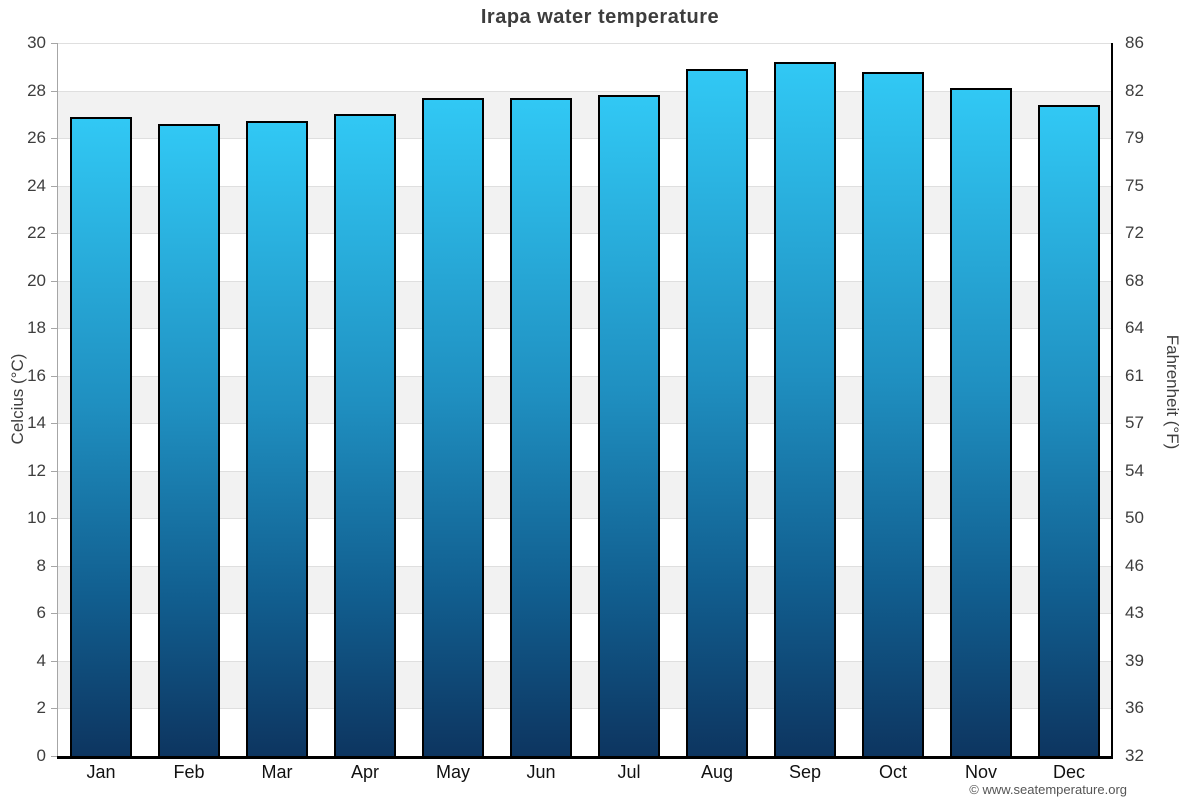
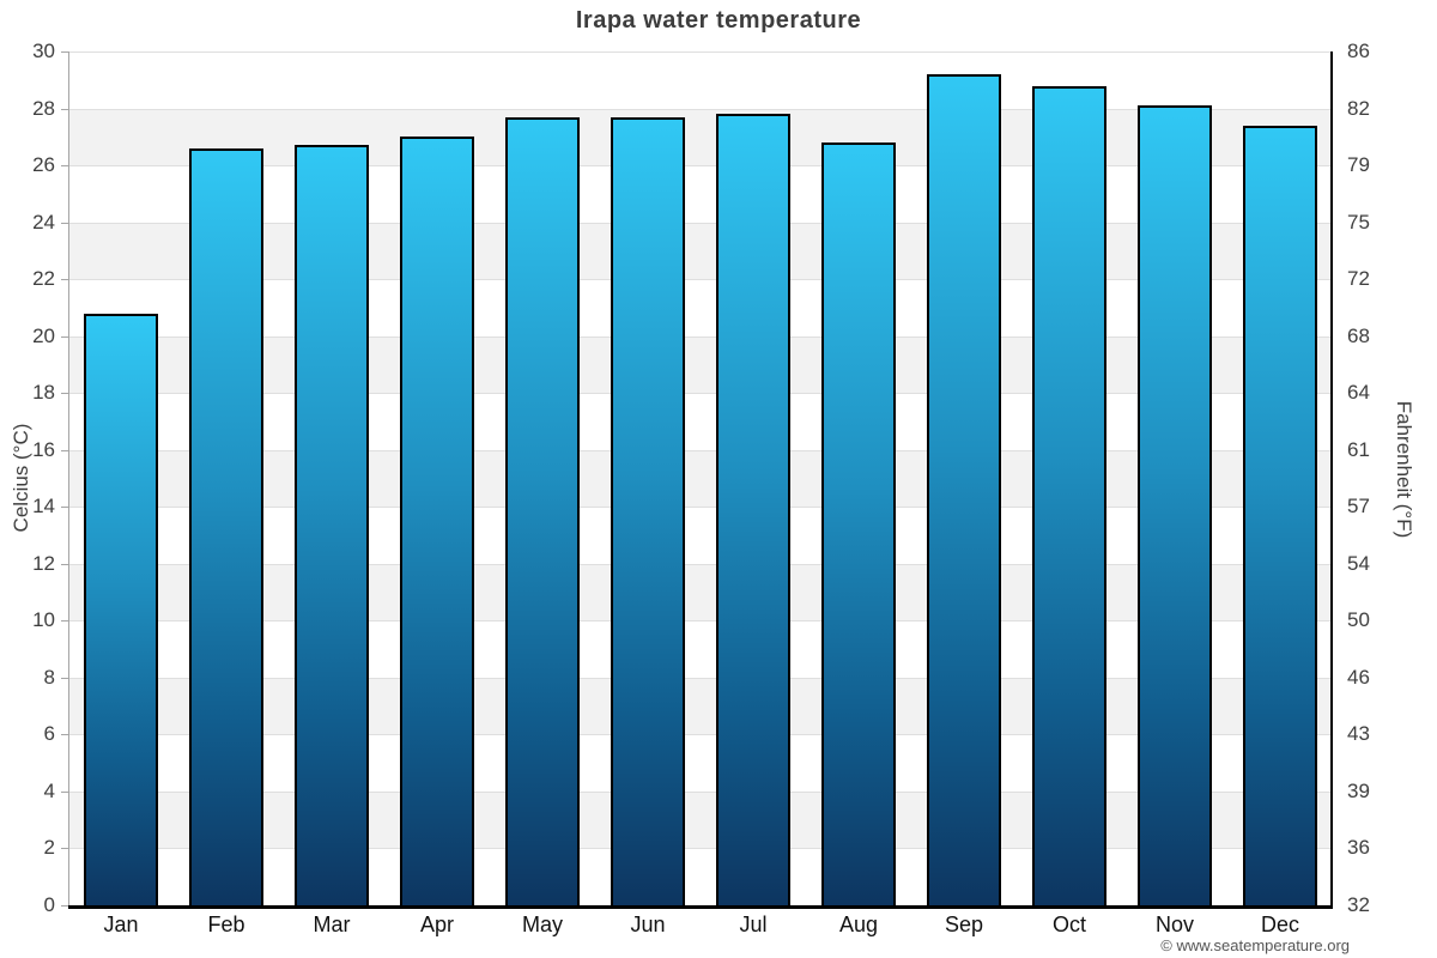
Jan: 26.9 -> 20.8
Aug: 28.9 -> 26.8
